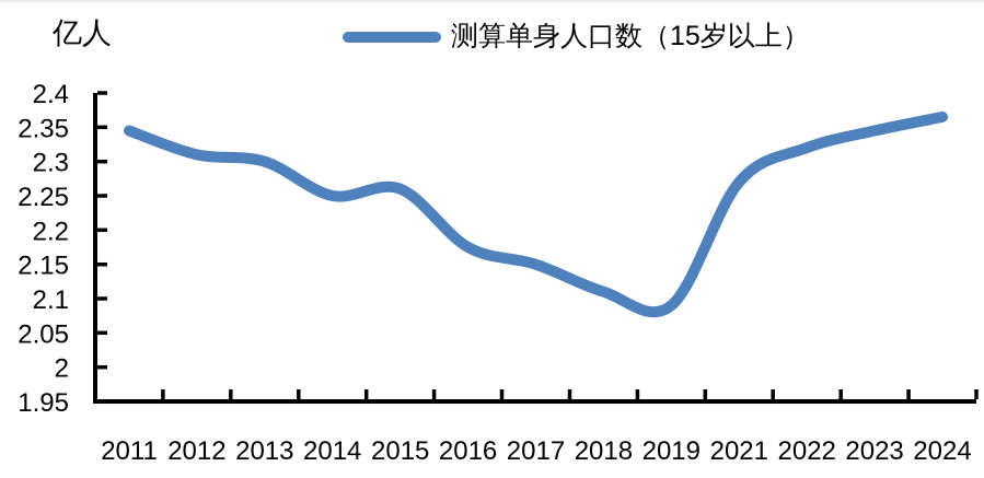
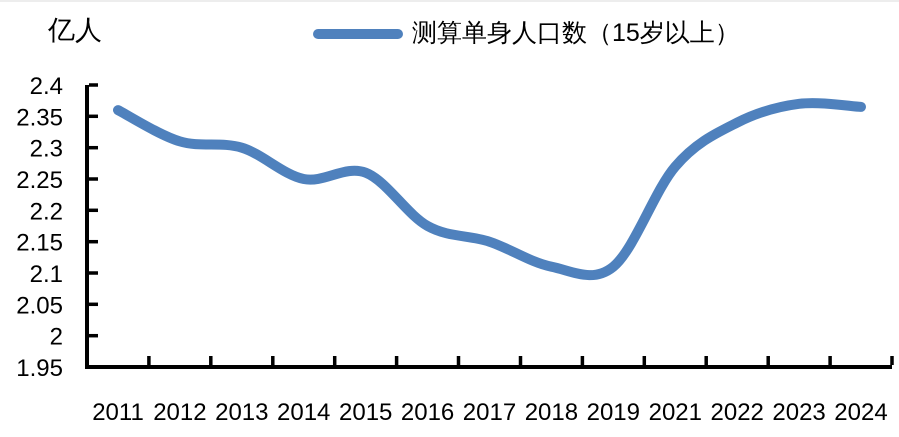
2011: 2.35 -> 2.36
2019: 2.09 -> 2.11
2022: 2.32 -> 2.34
2023: 2.35 -> 2.37
